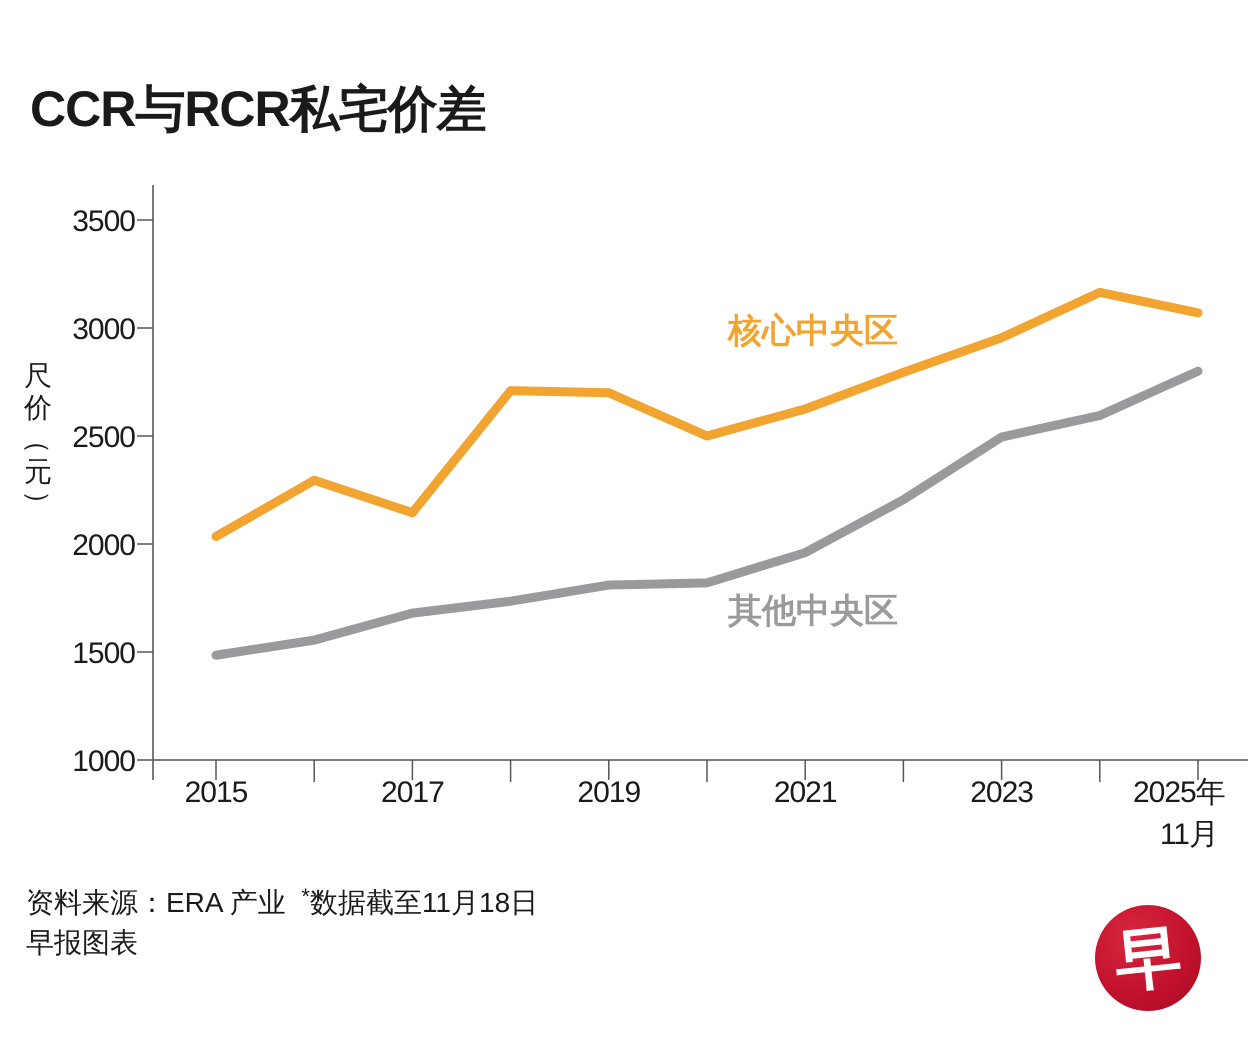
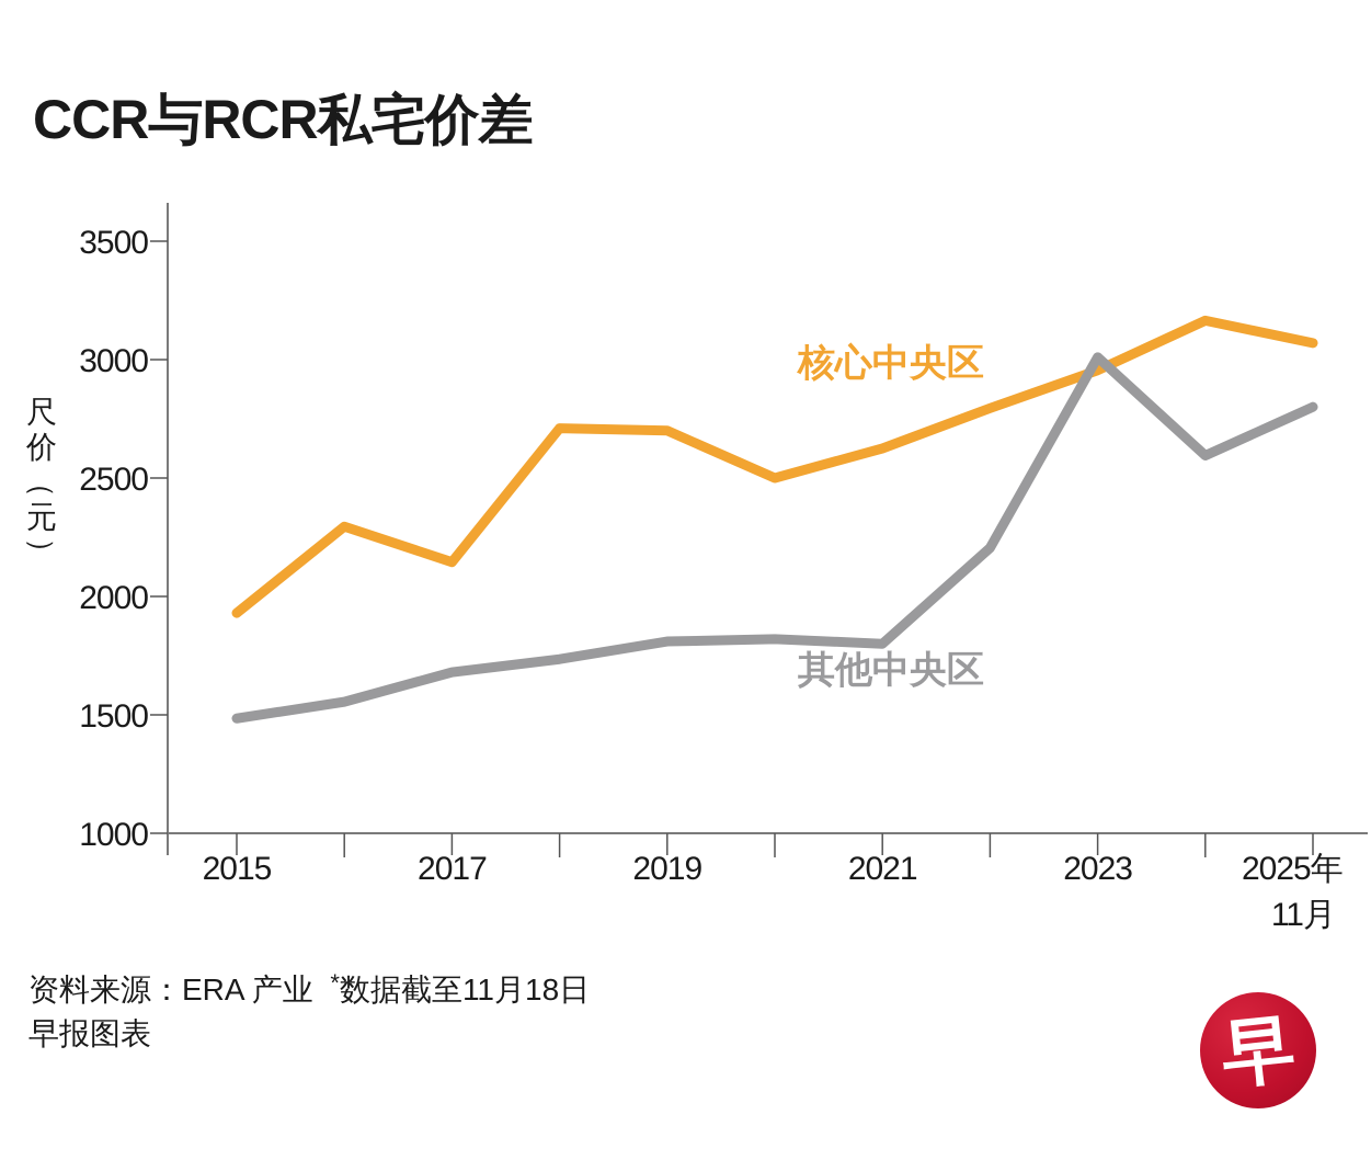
核心中央区/2015: 2040 -> 1930
其他中央区/2021: 1960 -> 1800
其他中央区/2023: 2500 -> 3010
